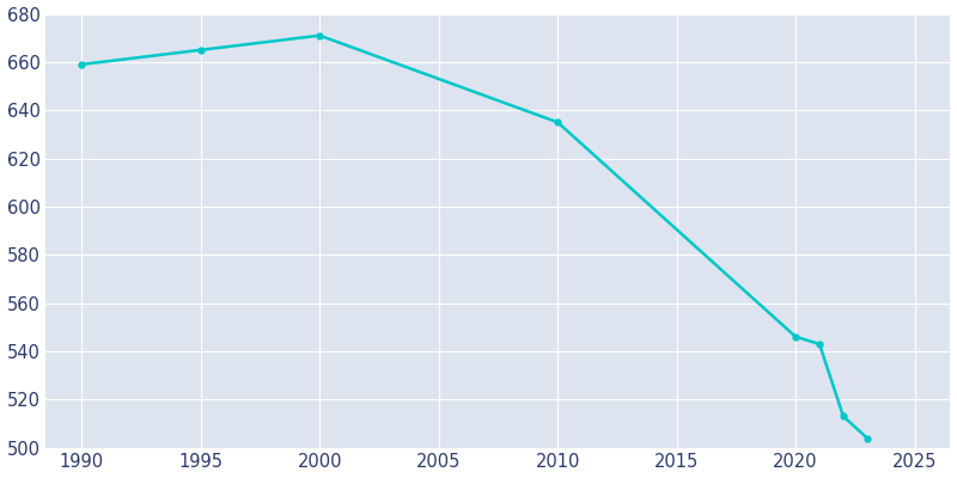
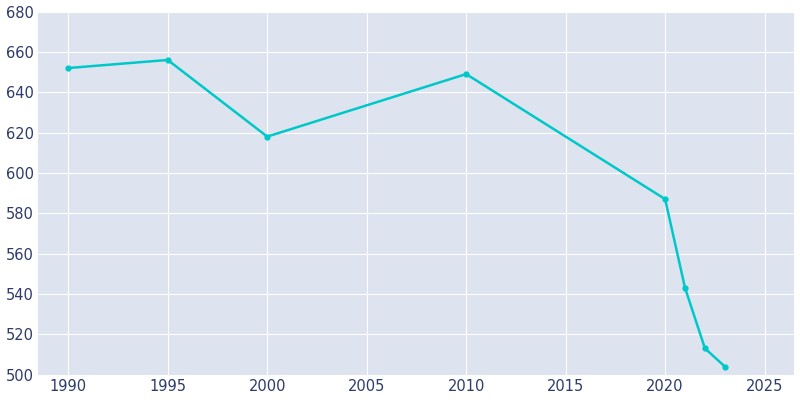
1990: 659 -> 652
1995: 665 -> 656
2000: 671 -> 618
2010: 635 -> 649
2020: 546 -> 587
